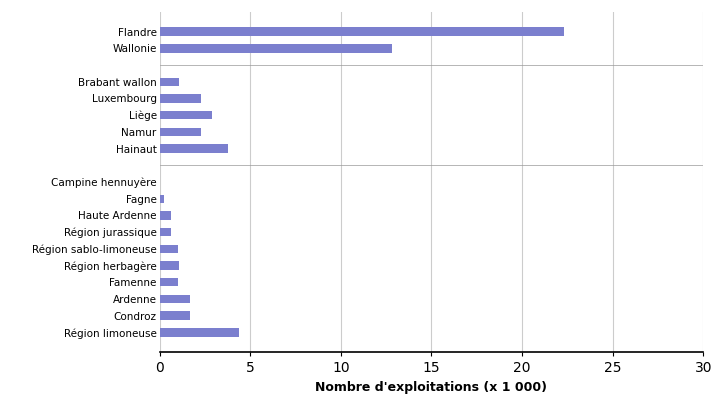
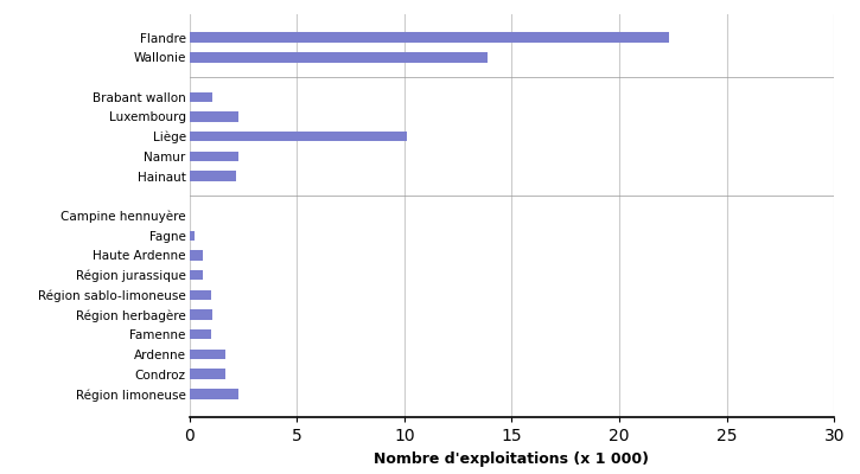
Wallonie: 12.8 -> 13.9
Liège: 2.9 -> 10.1
Hainaut: 3.8 -> 2.2
Région limoneuse: 4.4 -> 2.3
